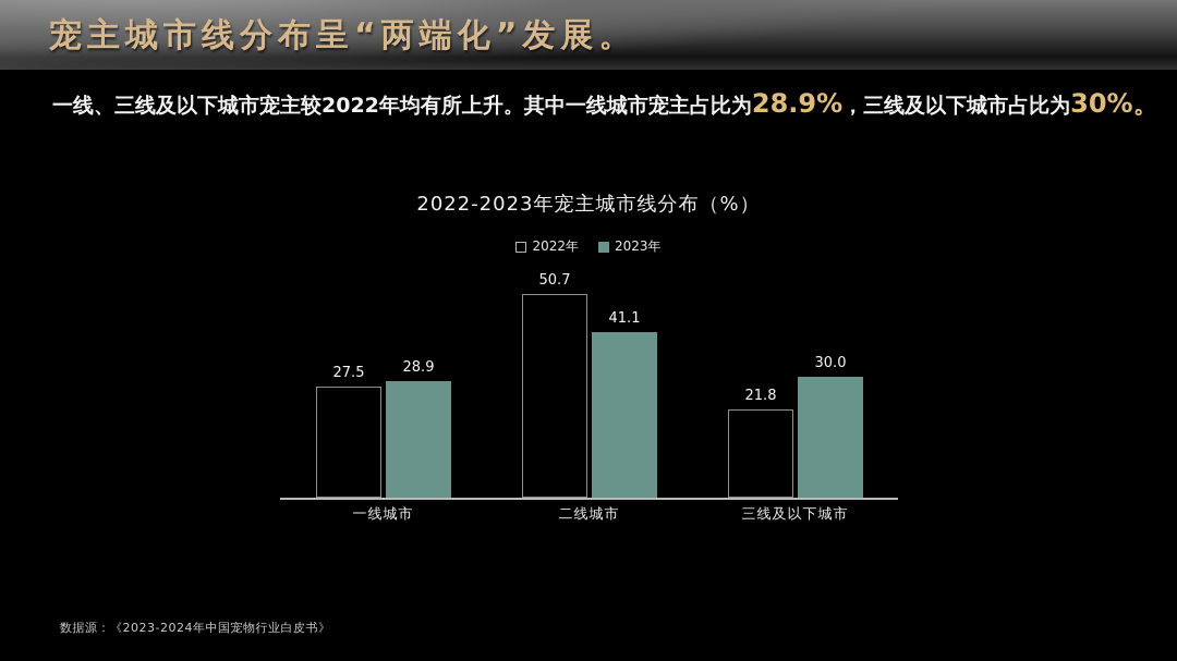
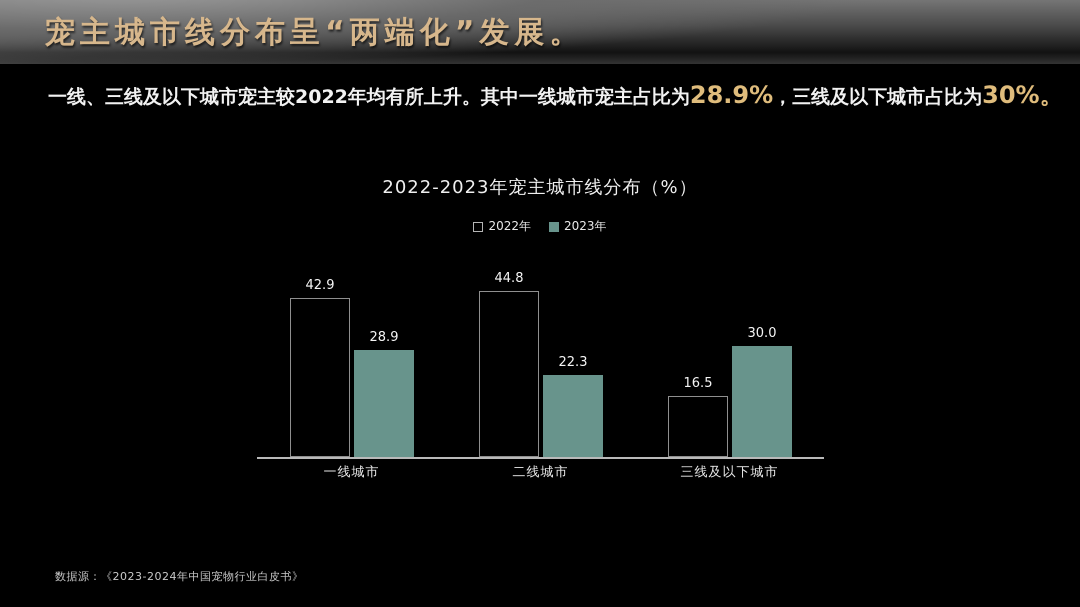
2022年/一线城市: 27.5 -> 42.9
2022年/二线城市: 50.7 -> 44.8
2023年/二线城市: 41.1 -> 22.3
2022年/三线及以下城市: 21.8 -> 16.5
